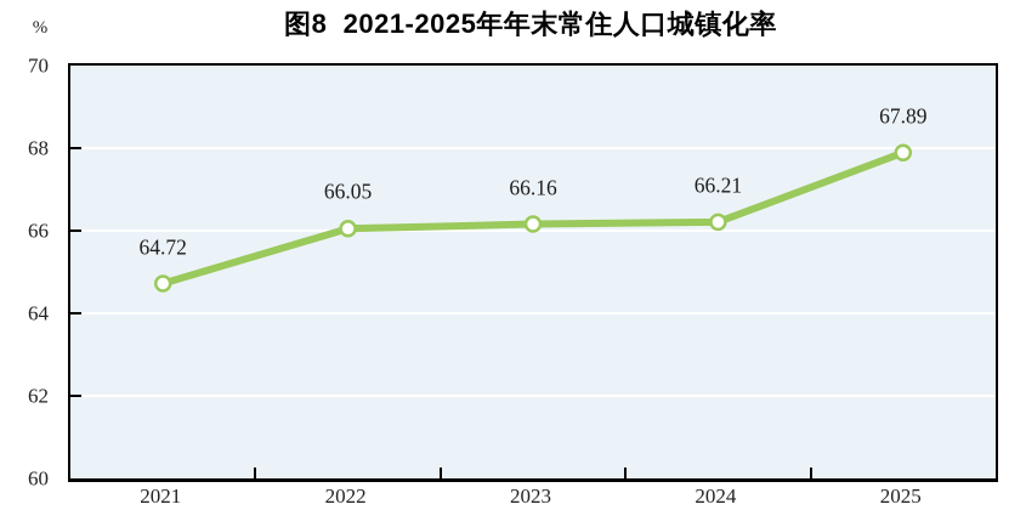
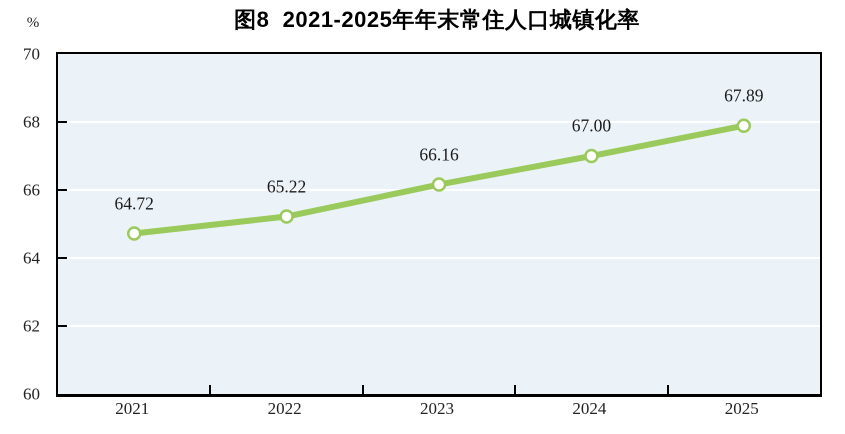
2022: 66.05 -> 65.22
2024: 66.21 -> 67.00
